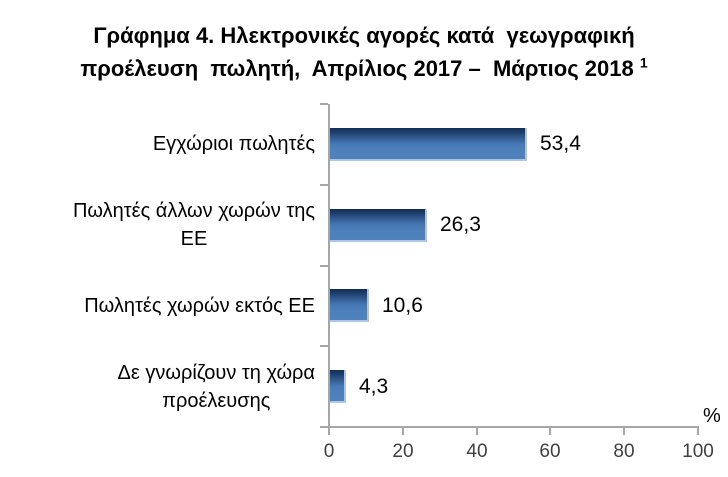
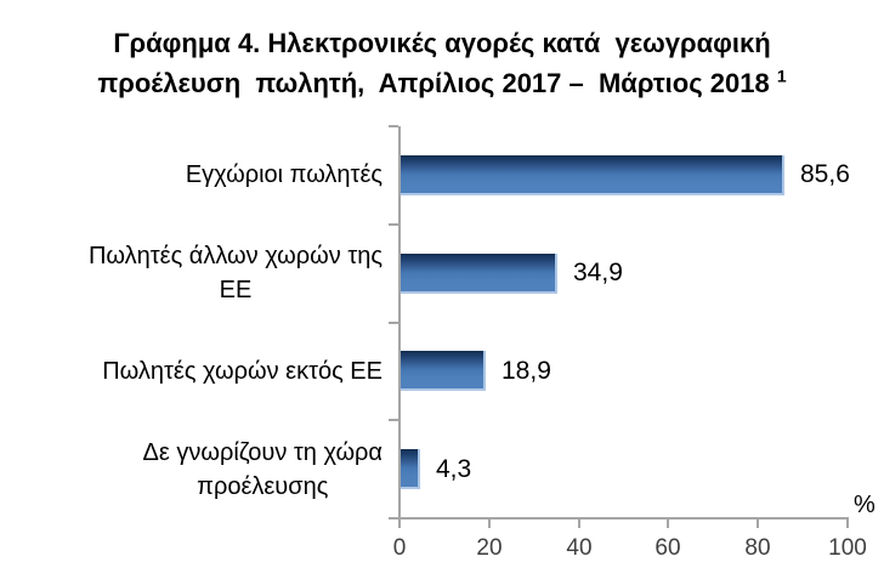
Εγχώριοι πωλητές: 53,4 -> 85,6
Πωλητές άλλων χωρών της ΕΕ: 26,3 -> 34,9
Πωλητές χωρών εκτός ΕΕ: 10,6 -> 18,9
